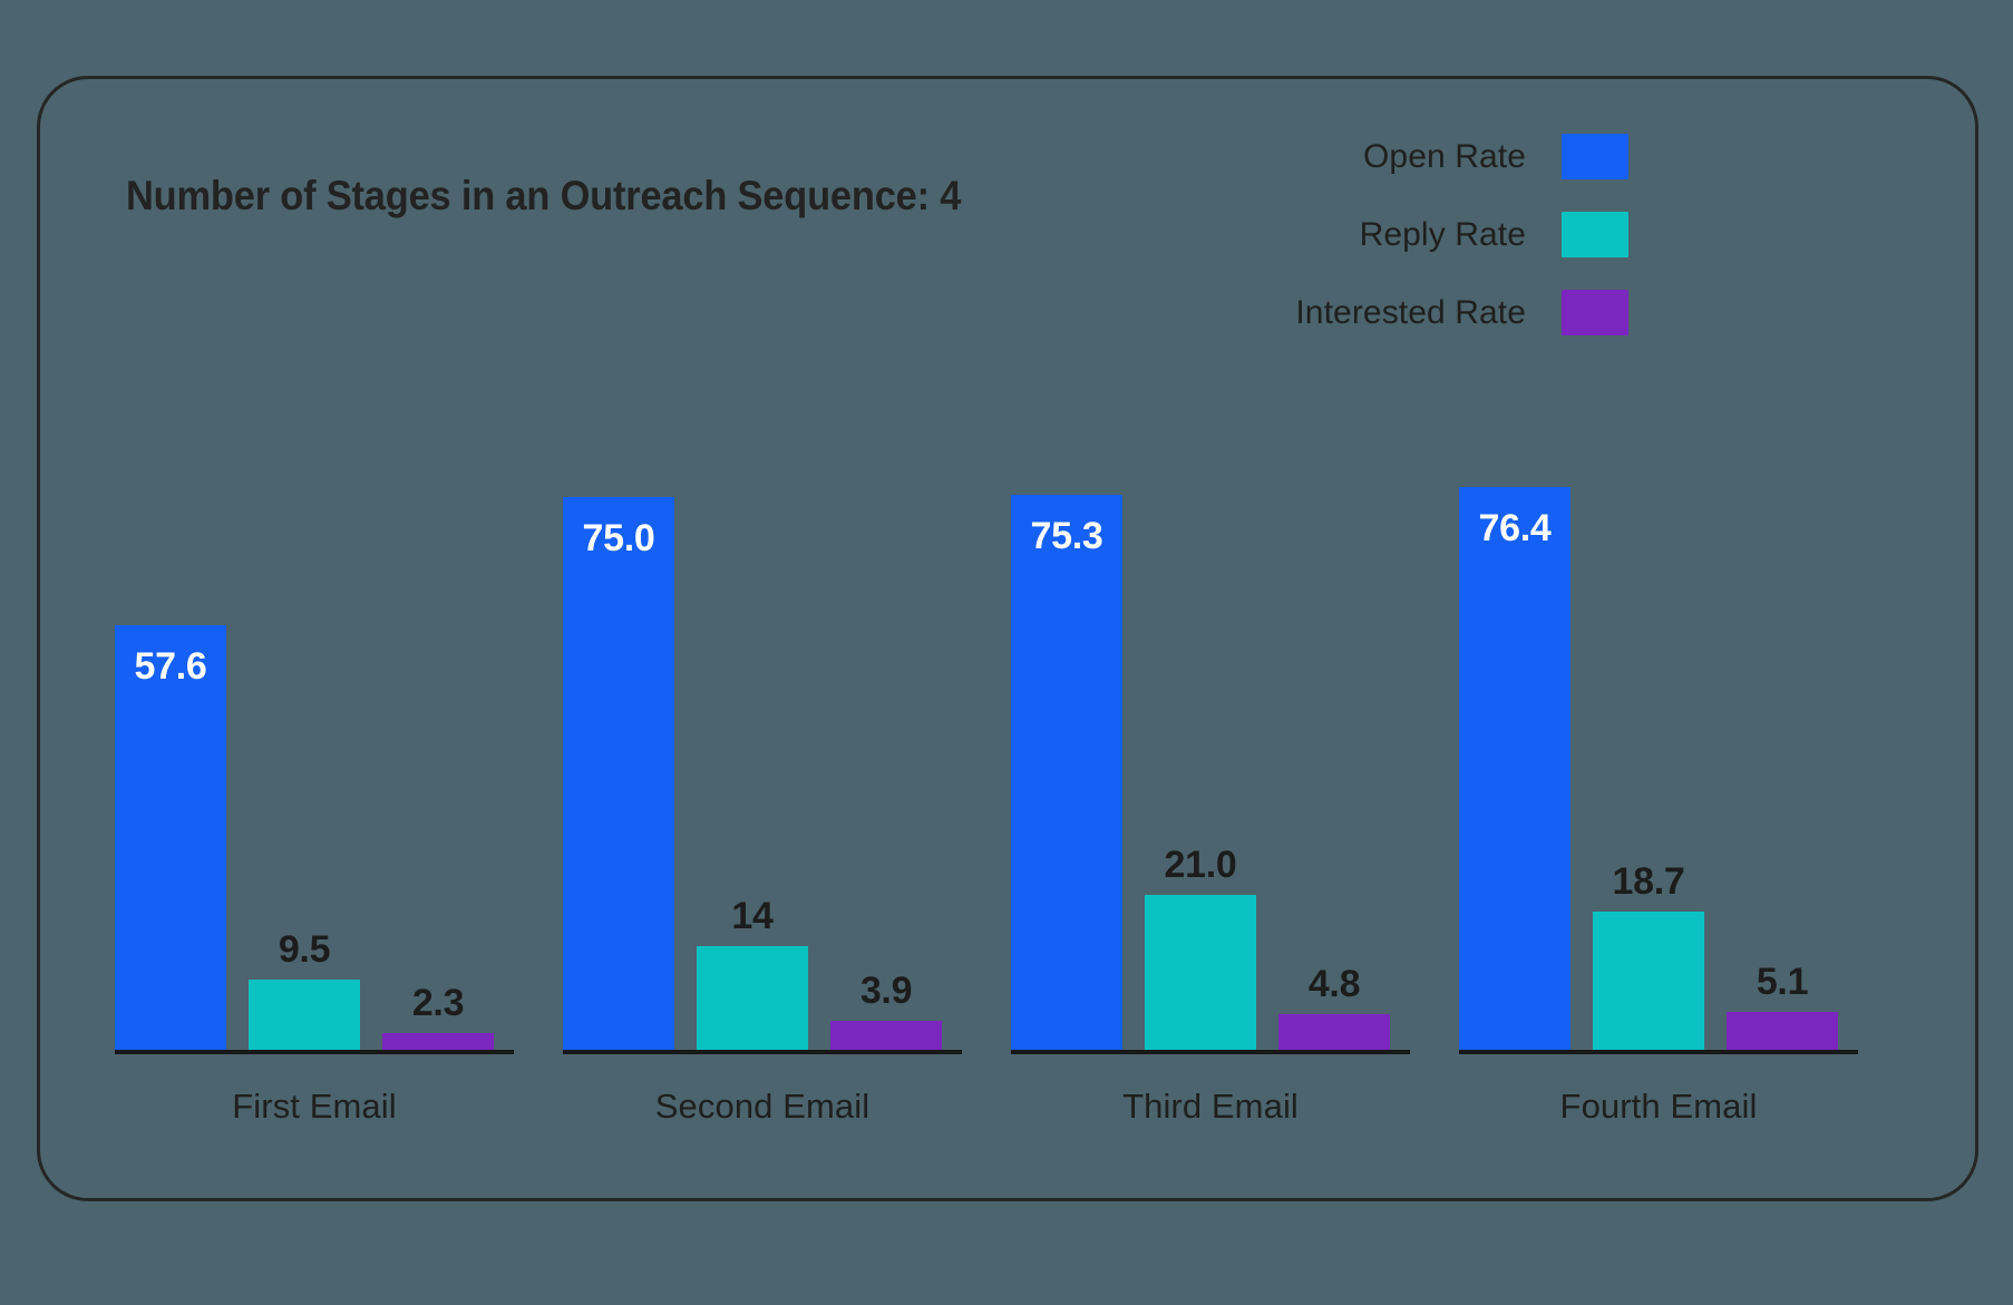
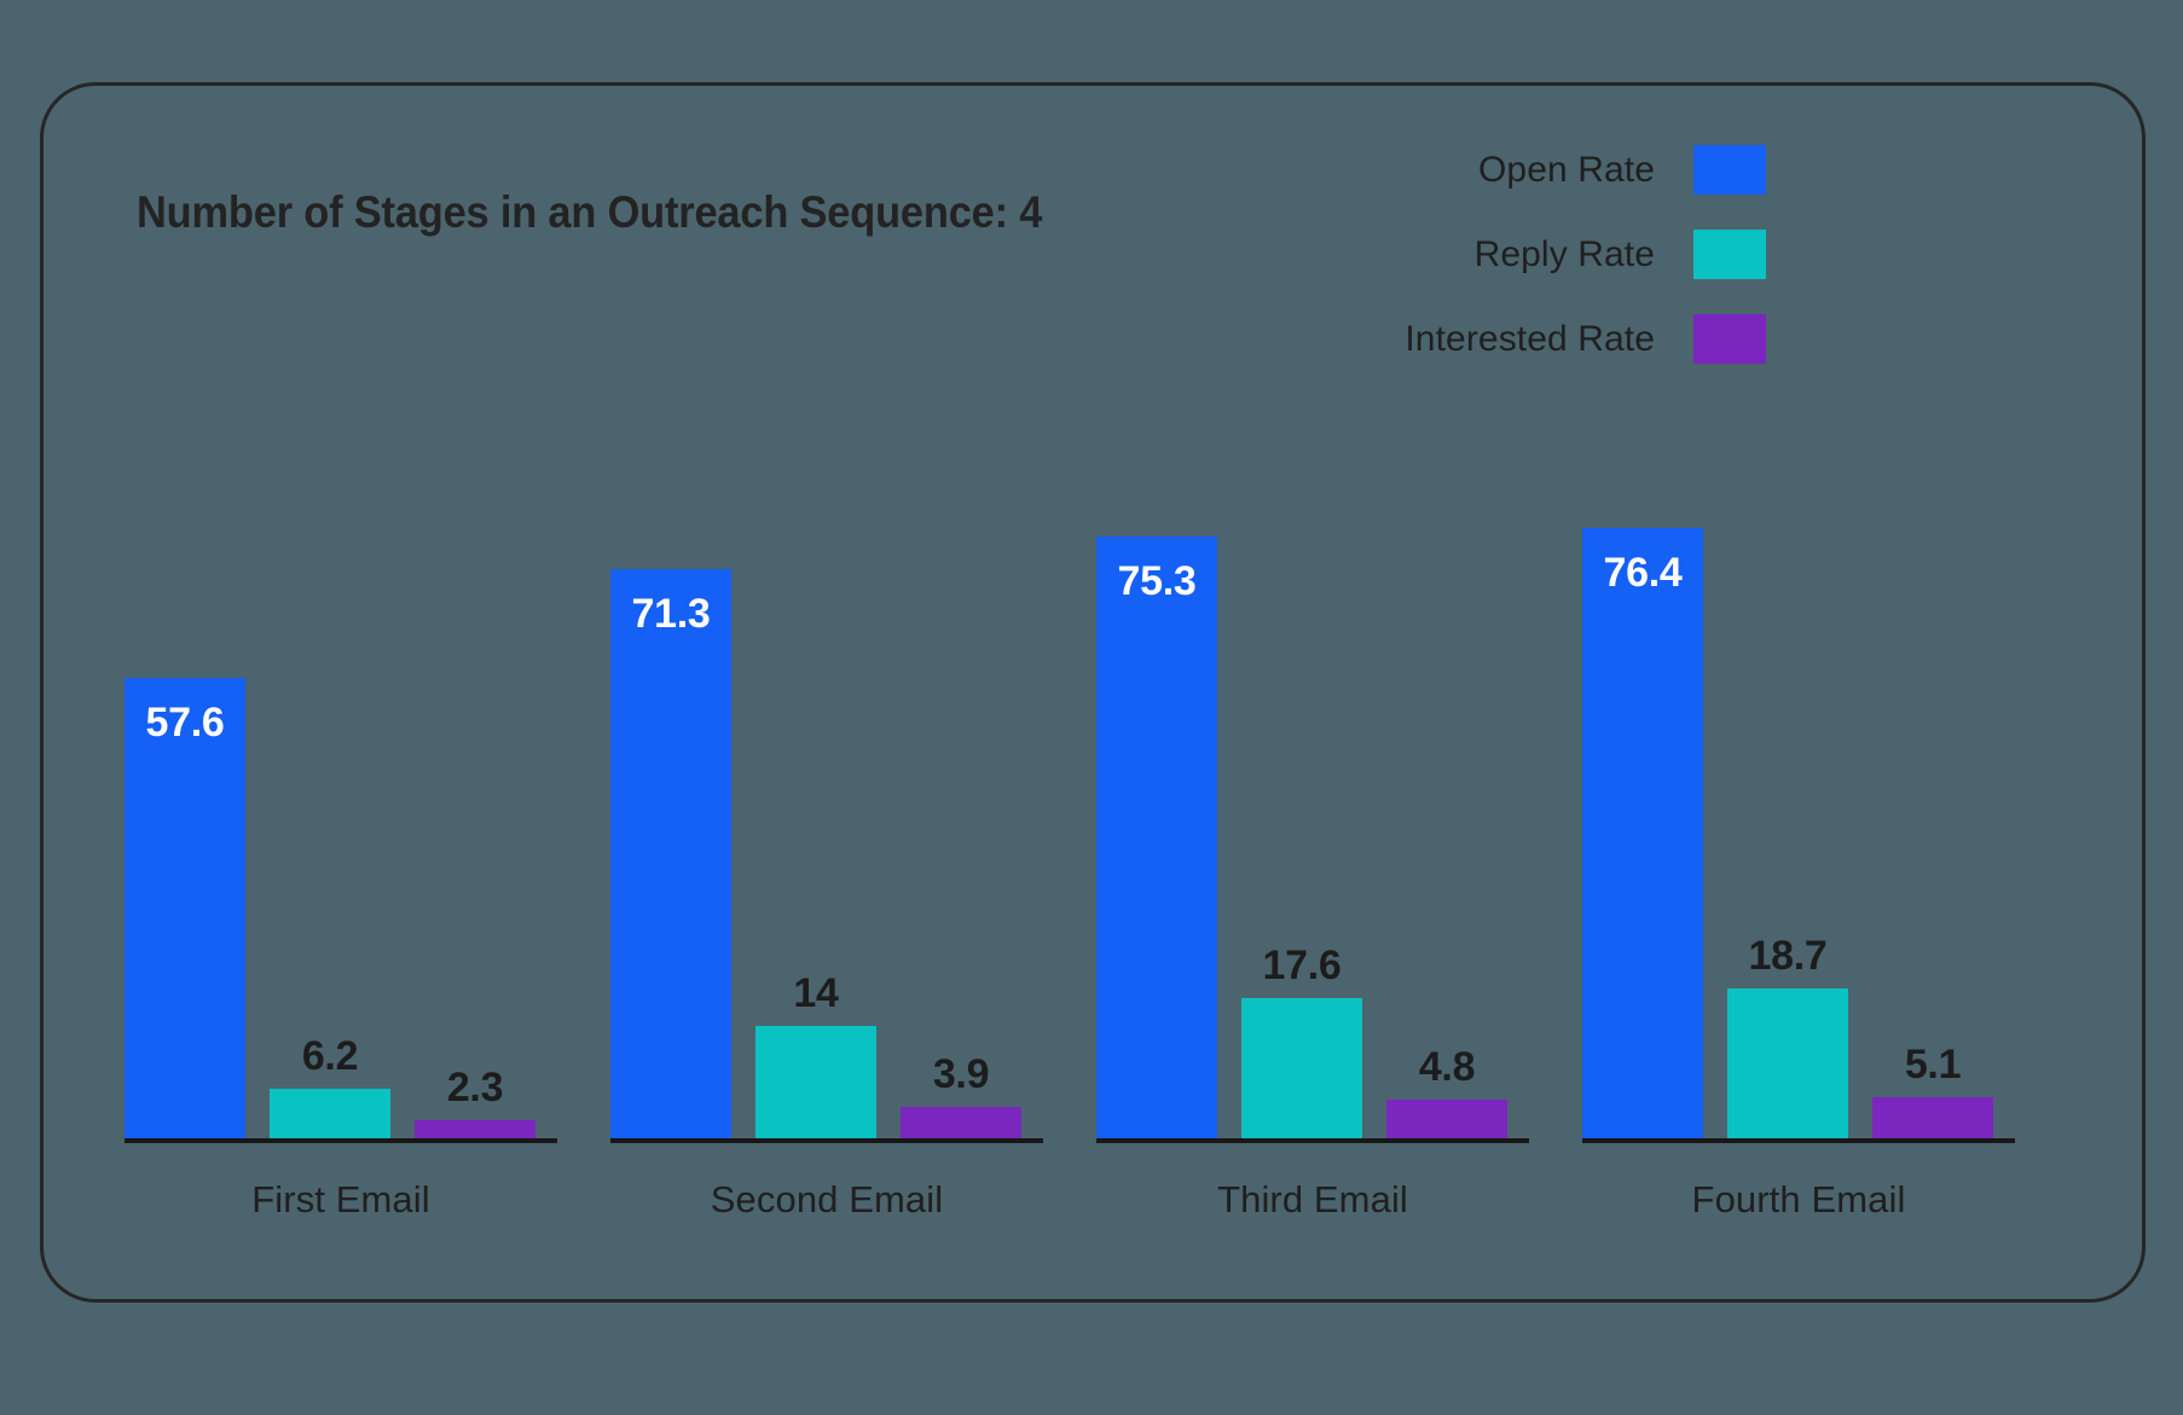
Reply Rate/First Email: 9.5 -> 6.2
Open Rate/Second Email: 75.0 -> 71.3
Reply Rate/Third Email: 21.0 -> 17.6
